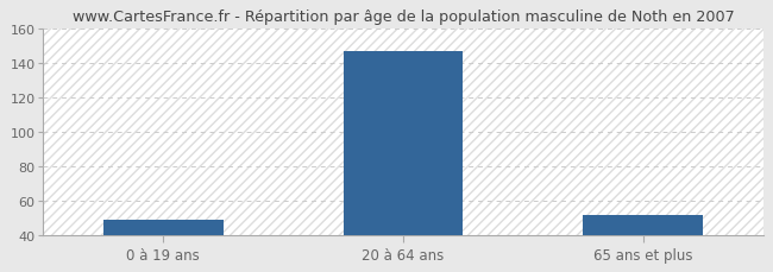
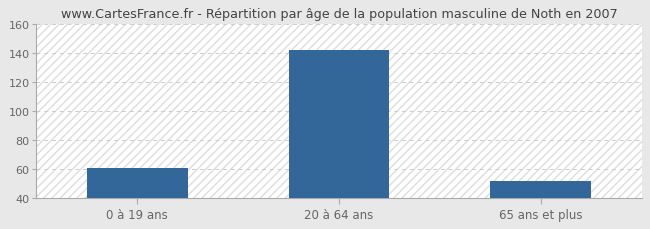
0 à 19 ans: 49 -> 61
20 à 64 ans: 147 -> 142
